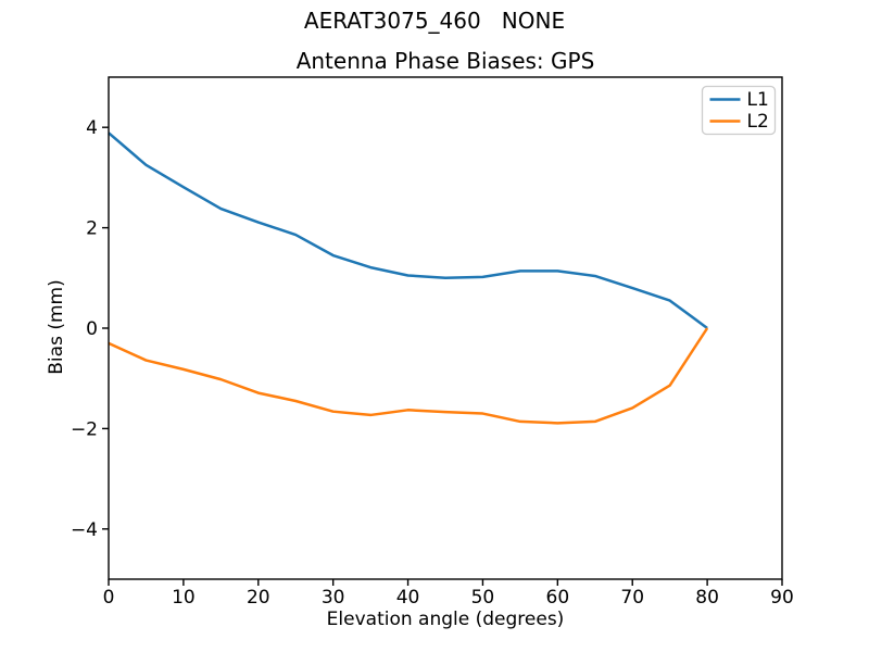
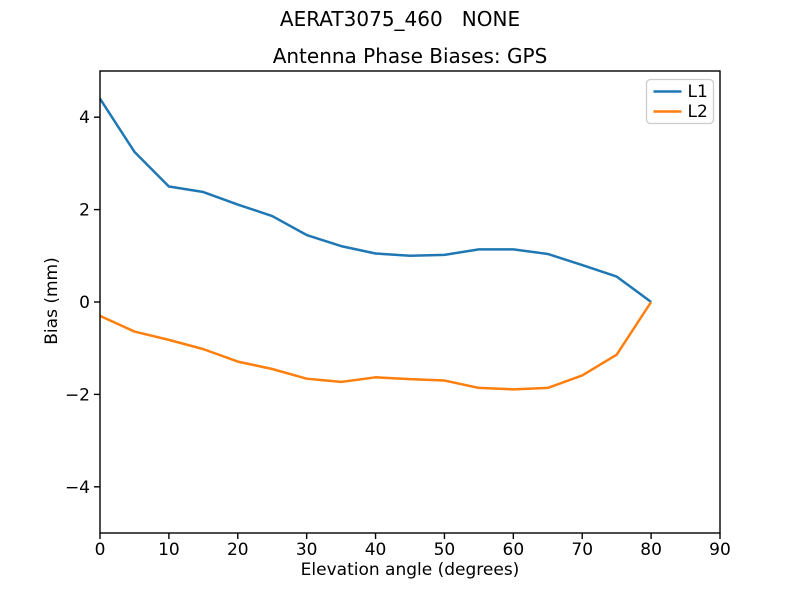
L1/0: 3.9 -> 4.4
L1/10: 2.8 -> 2.5
